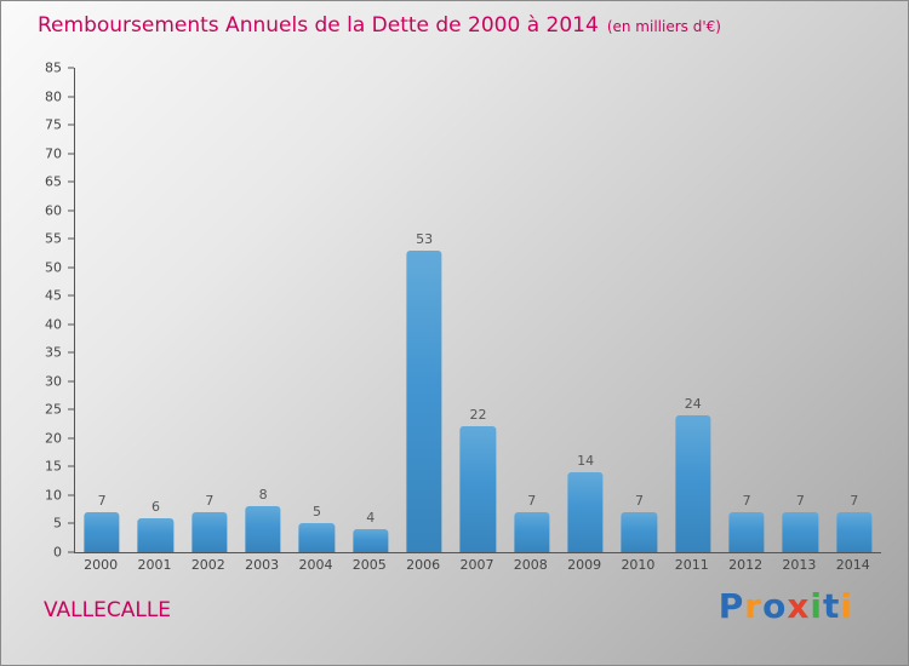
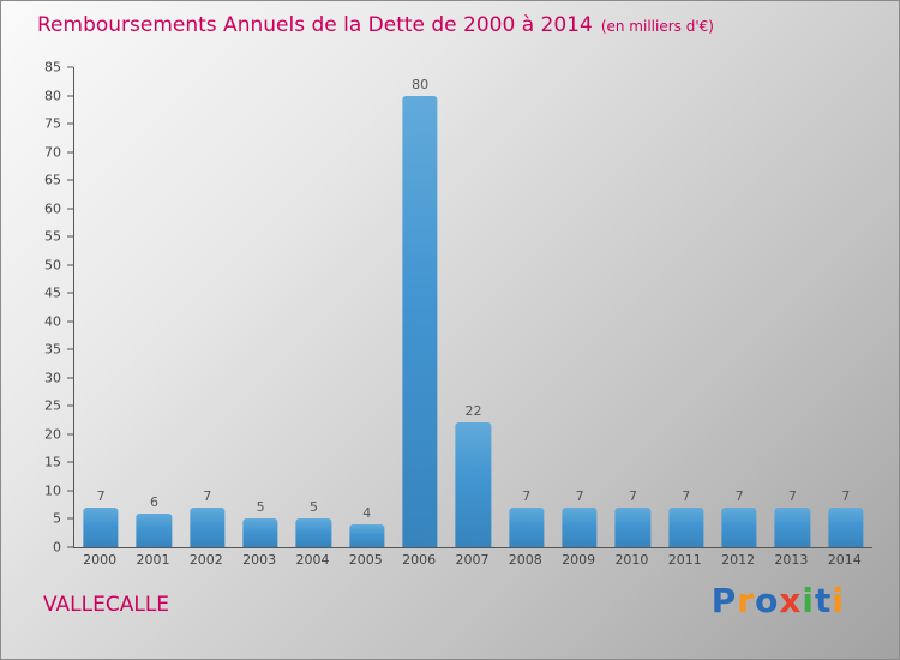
2003: 8 -> 5
2006: 53 -> 80
2009: 14 -> 7
2011: 24 -> 7
